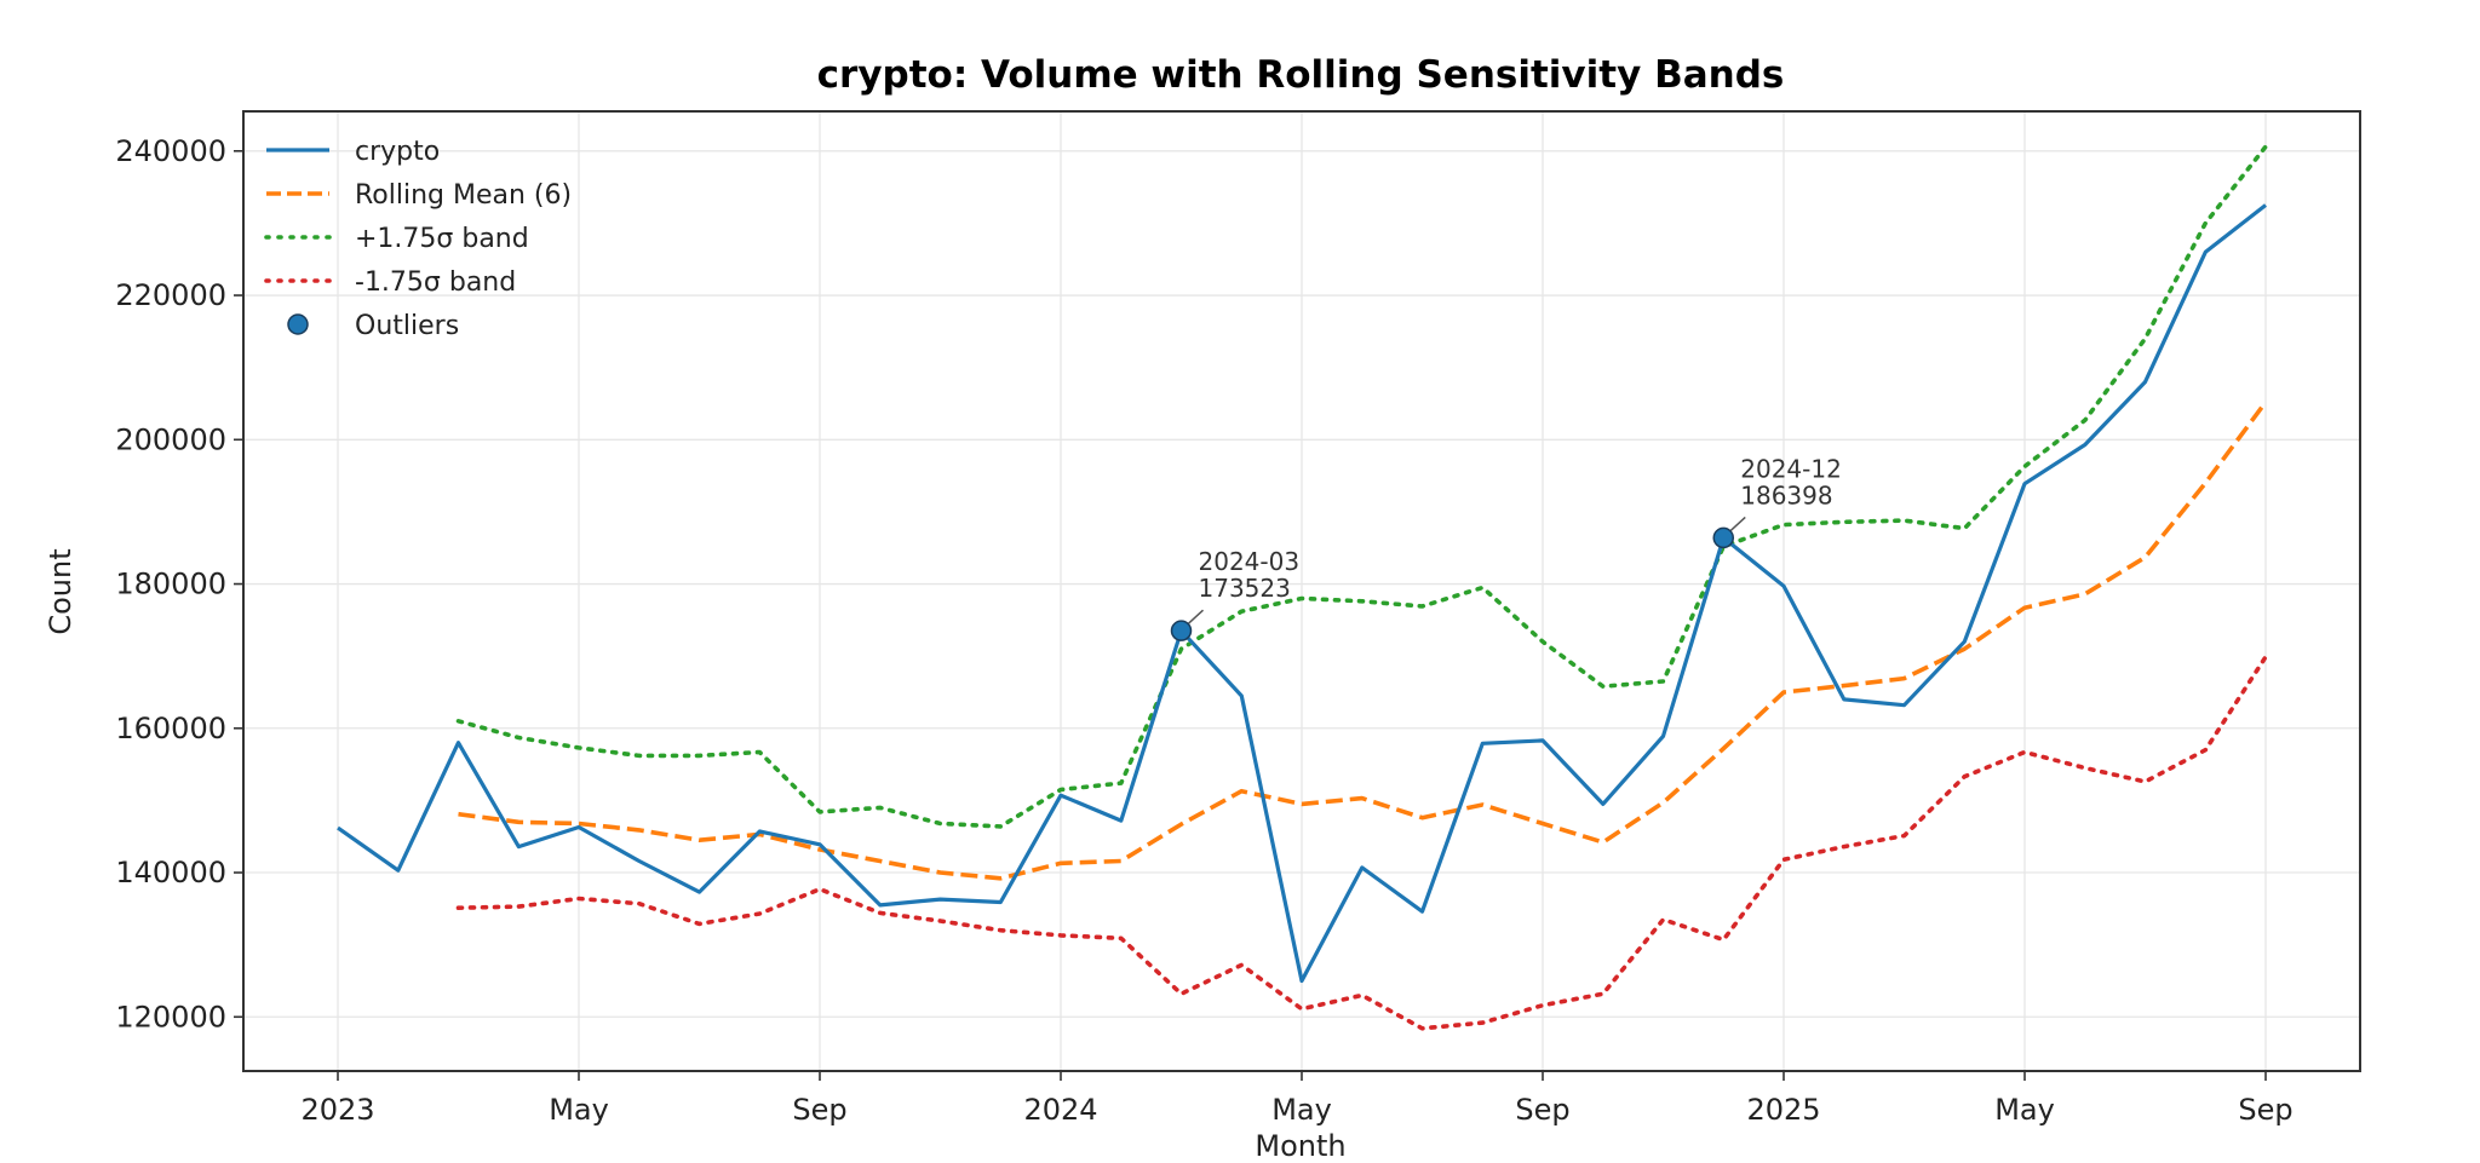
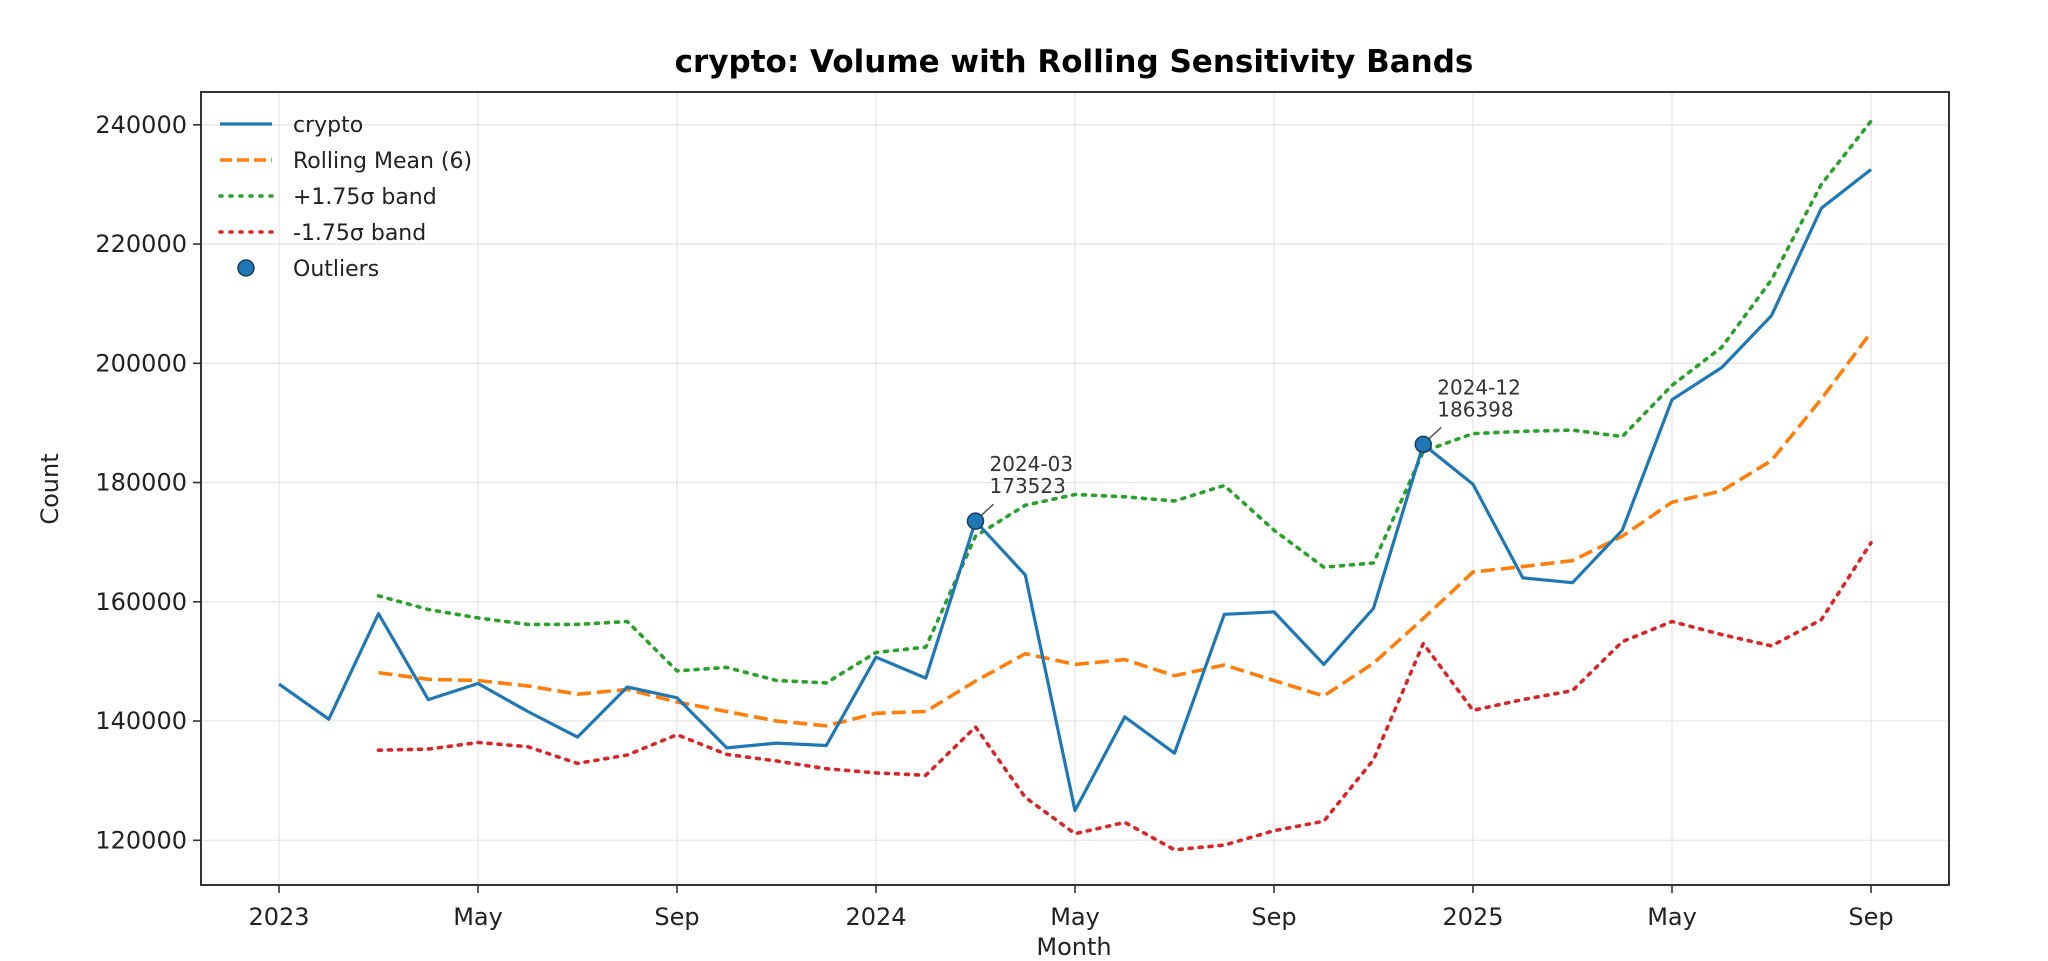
-1.75σ band/2024-03: 123000 -> 139000
-1.75σ band/2024-12: 131000 -> 153000
